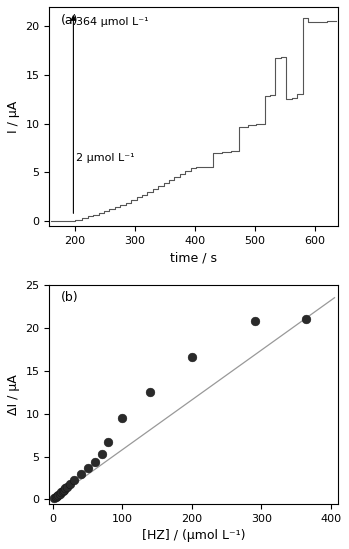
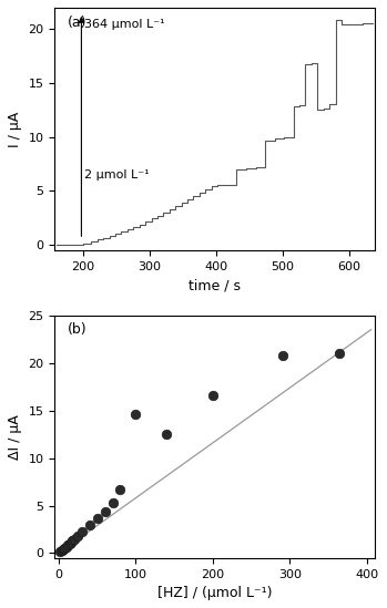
100: 9.4 -> 14.6
